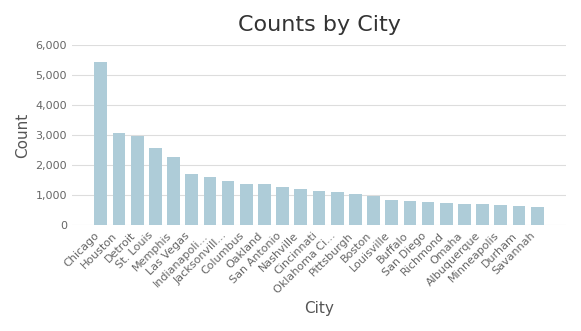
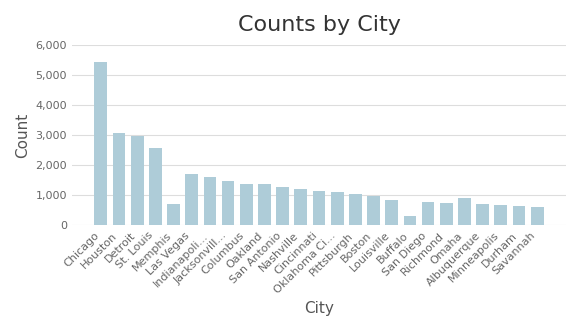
Memphis: 2,280 -> 700
Buffalo: 820 -> 300
Omaha: 720 -> 900
